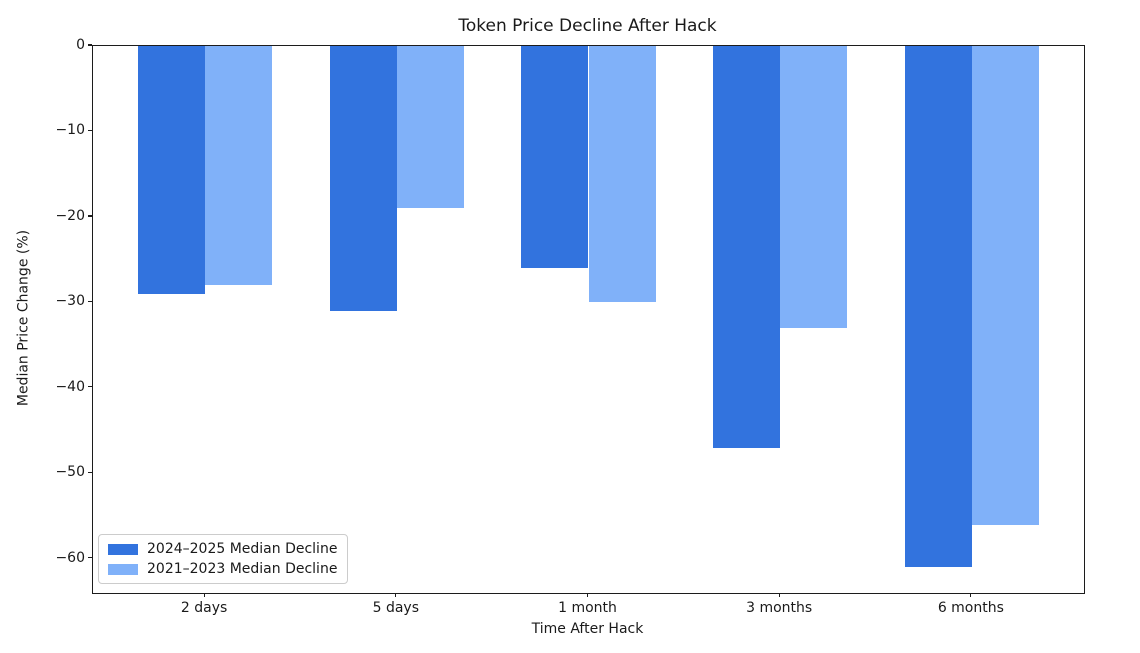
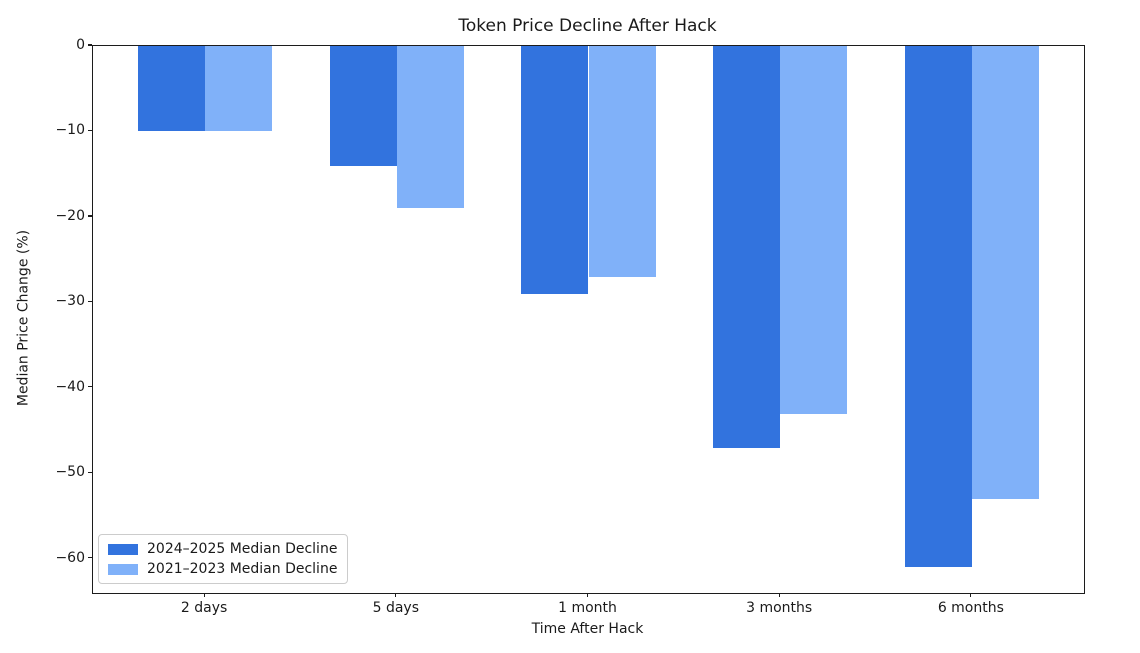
2024–2025 Median Decline/2 days: -29 -> -10
2021–2023 Median Decline/2 days: -28 -> -10
2024–2025 Median Decline/5 days: -31 -> -14
2024–2025 Median Decline/1 month: -26 -> -29
2021–2023 Median Decline/1 month: -30 -> -27
2021–2023 Median Decline/3 months: -33 -> -43
2021–2023 Median Decline/6 months: -56 -> -53
